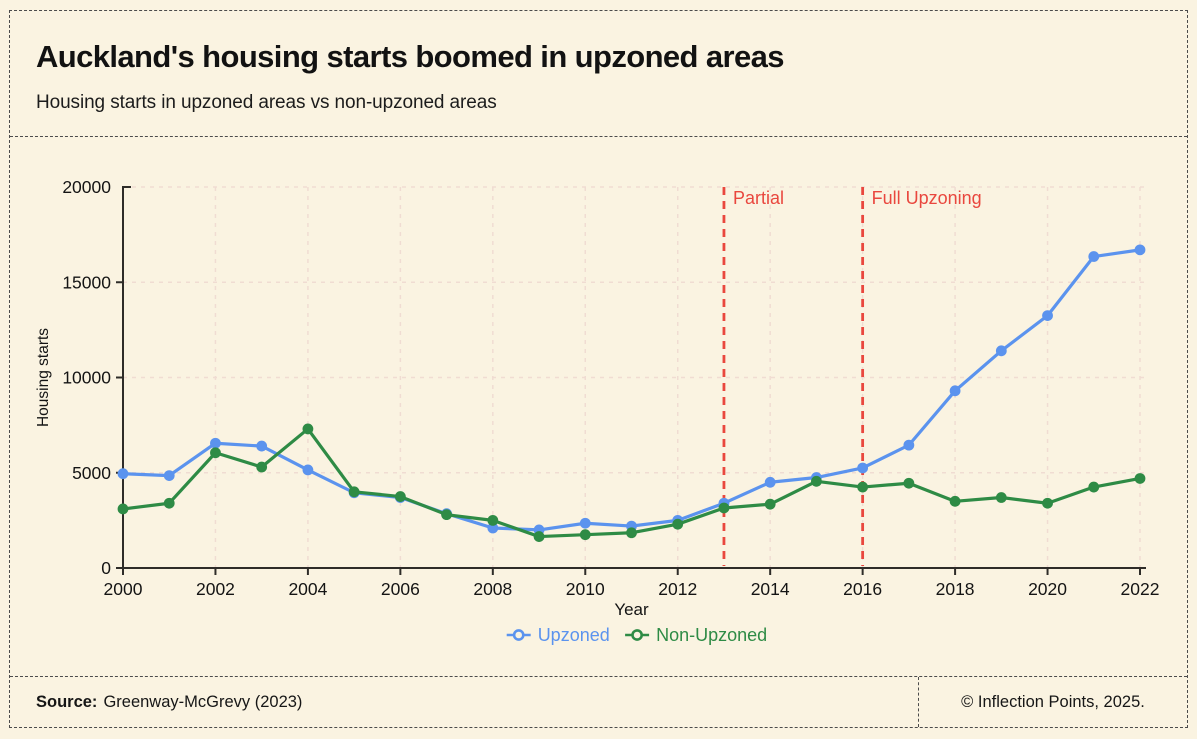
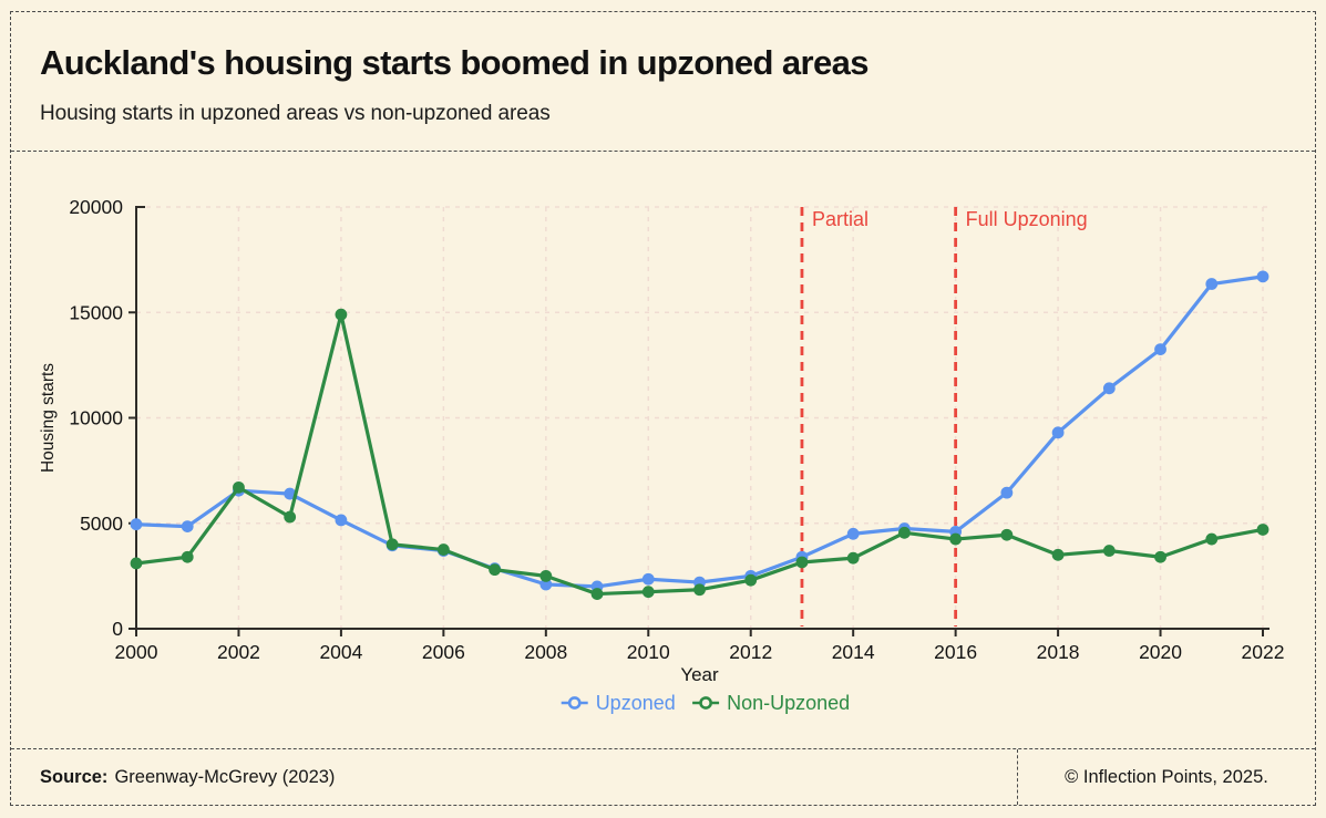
Non-Upzoned/2002: 6000 -> 6700
Non-Upzoned/2004: 7300 -> 14900
Upzoned/2016: 5200 -> 4600
